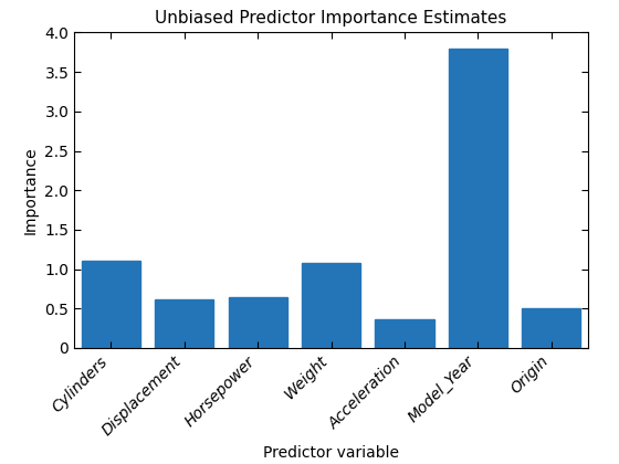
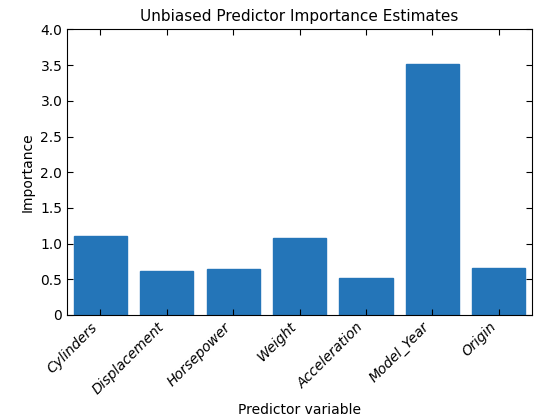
Acceleration: 0.36 -> 0.52
Model_Year: 3.79 -> 3.52
Origin: 0.51 -> 0.66
